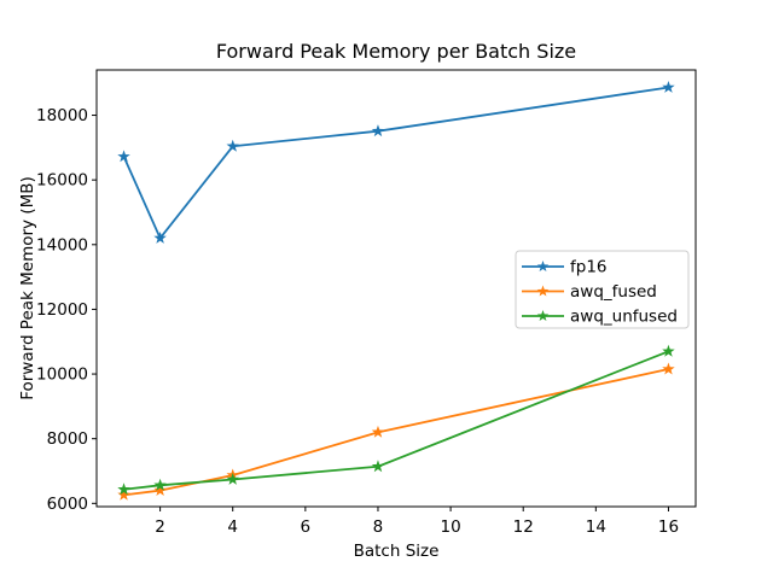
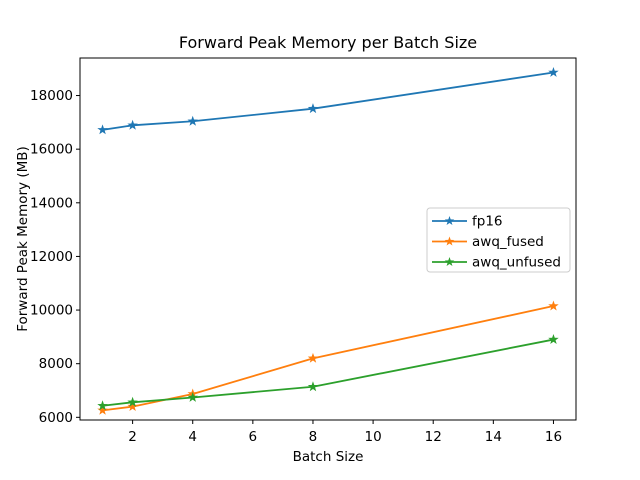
fp16/2: 14200 -> 16900
awq_unfused/16: 10700 -> 8900
